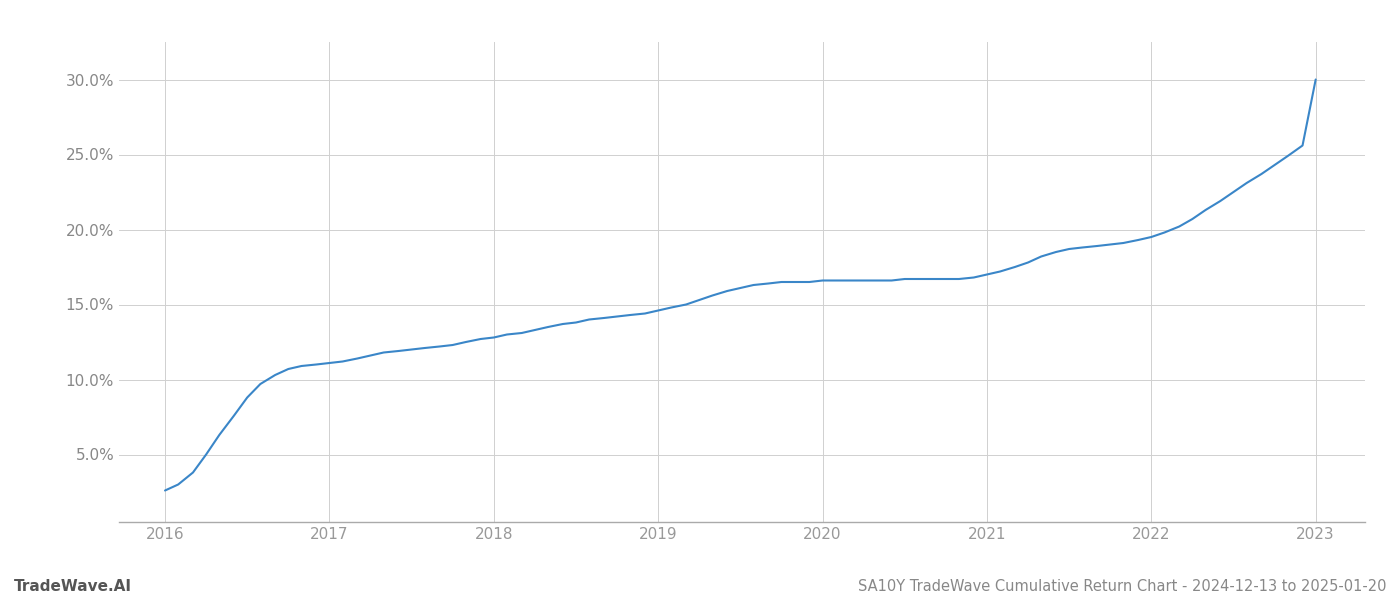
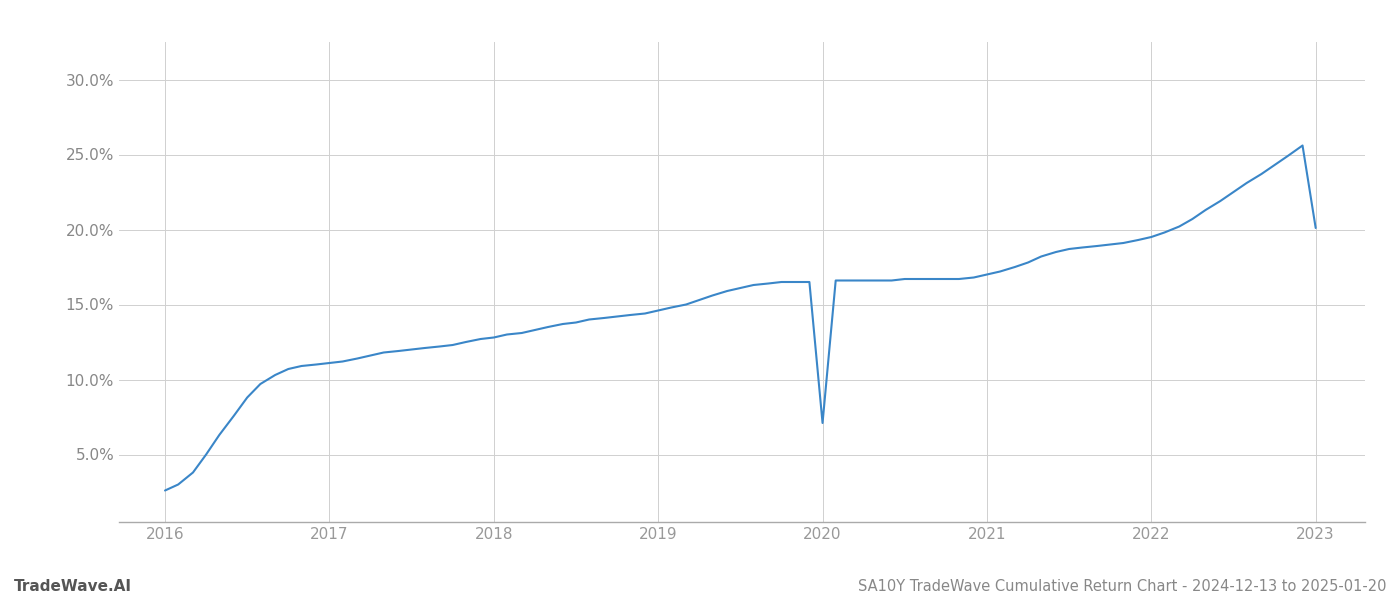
2020: 16.6% -> 7.1%
2023: 30.0% -> 20.1%
